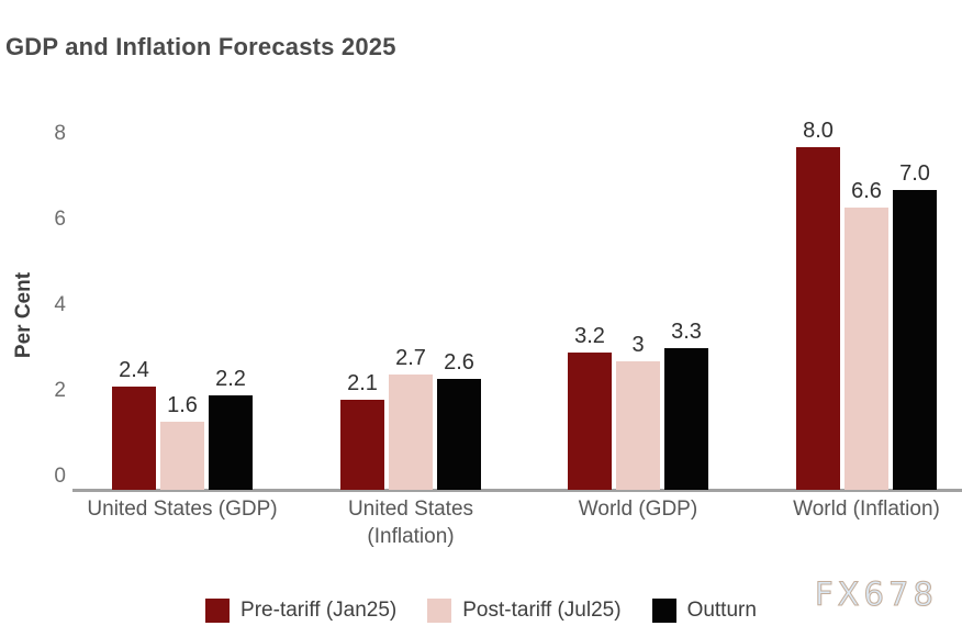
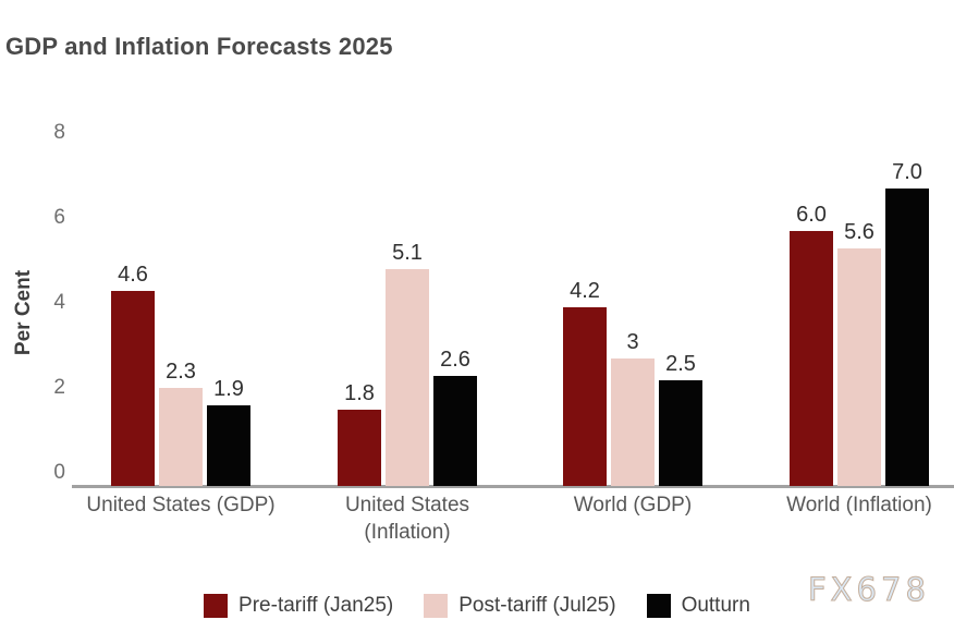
Pre-tariff (Jan25)/United States (GDP): 2.4 -> 4.6
Post-tariff (Jul25)/United States (GDP): 1.6 -> 2.3
Outturn/United States (GDP): 2.2 -> 1.9
Pre-tariff (Jan25)/United States (Inflation): 2.1 -> 1.8
Post-tariff (Jul25)/United States (Inflation): 2.7 -> 5.1
Pre-tariff (Jan25)/World (GDP): 3.2 -> 4.2
Outturn/World (GDP): 3.3 -> 2.5
Pre-tariff (Jan25)/World (Inflation): 8.0 -> 6.0
Post-tariff (Jul25)/World (Inflation): 6.6 -> 5.6
